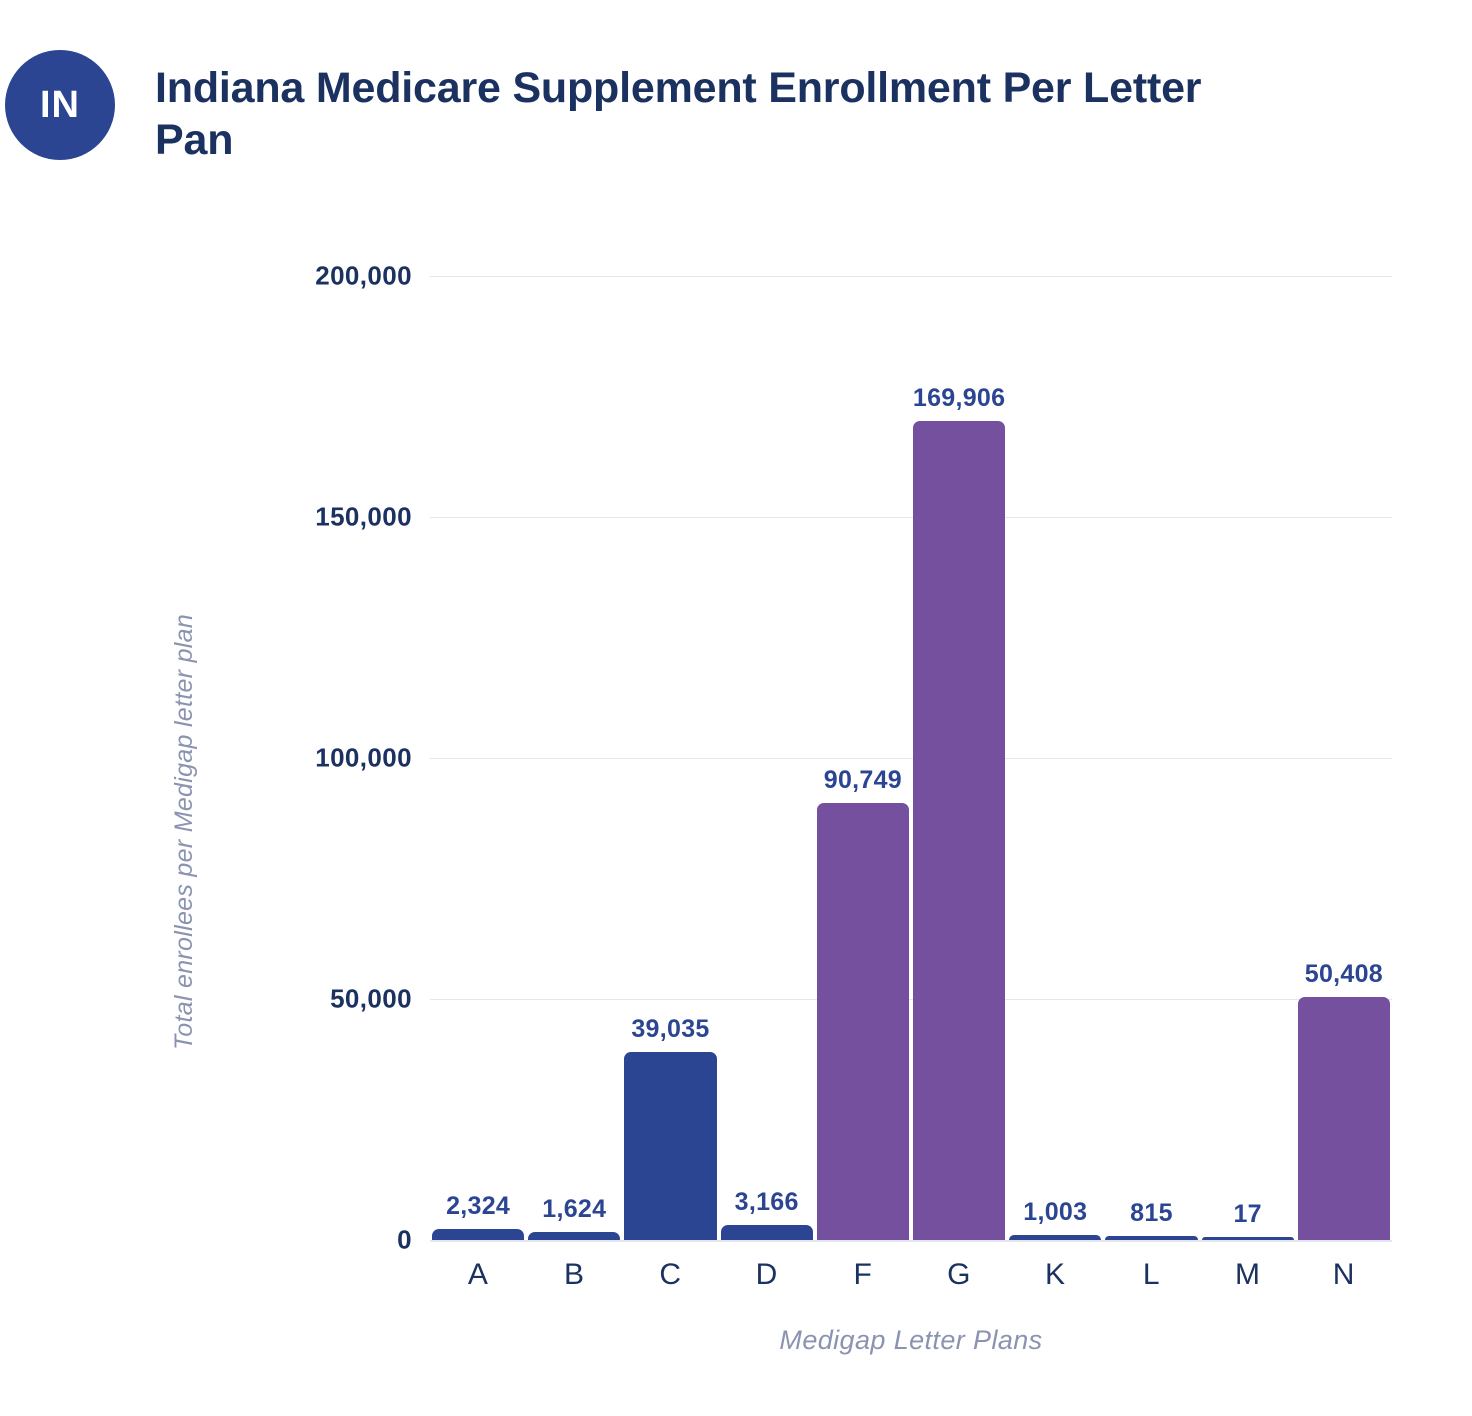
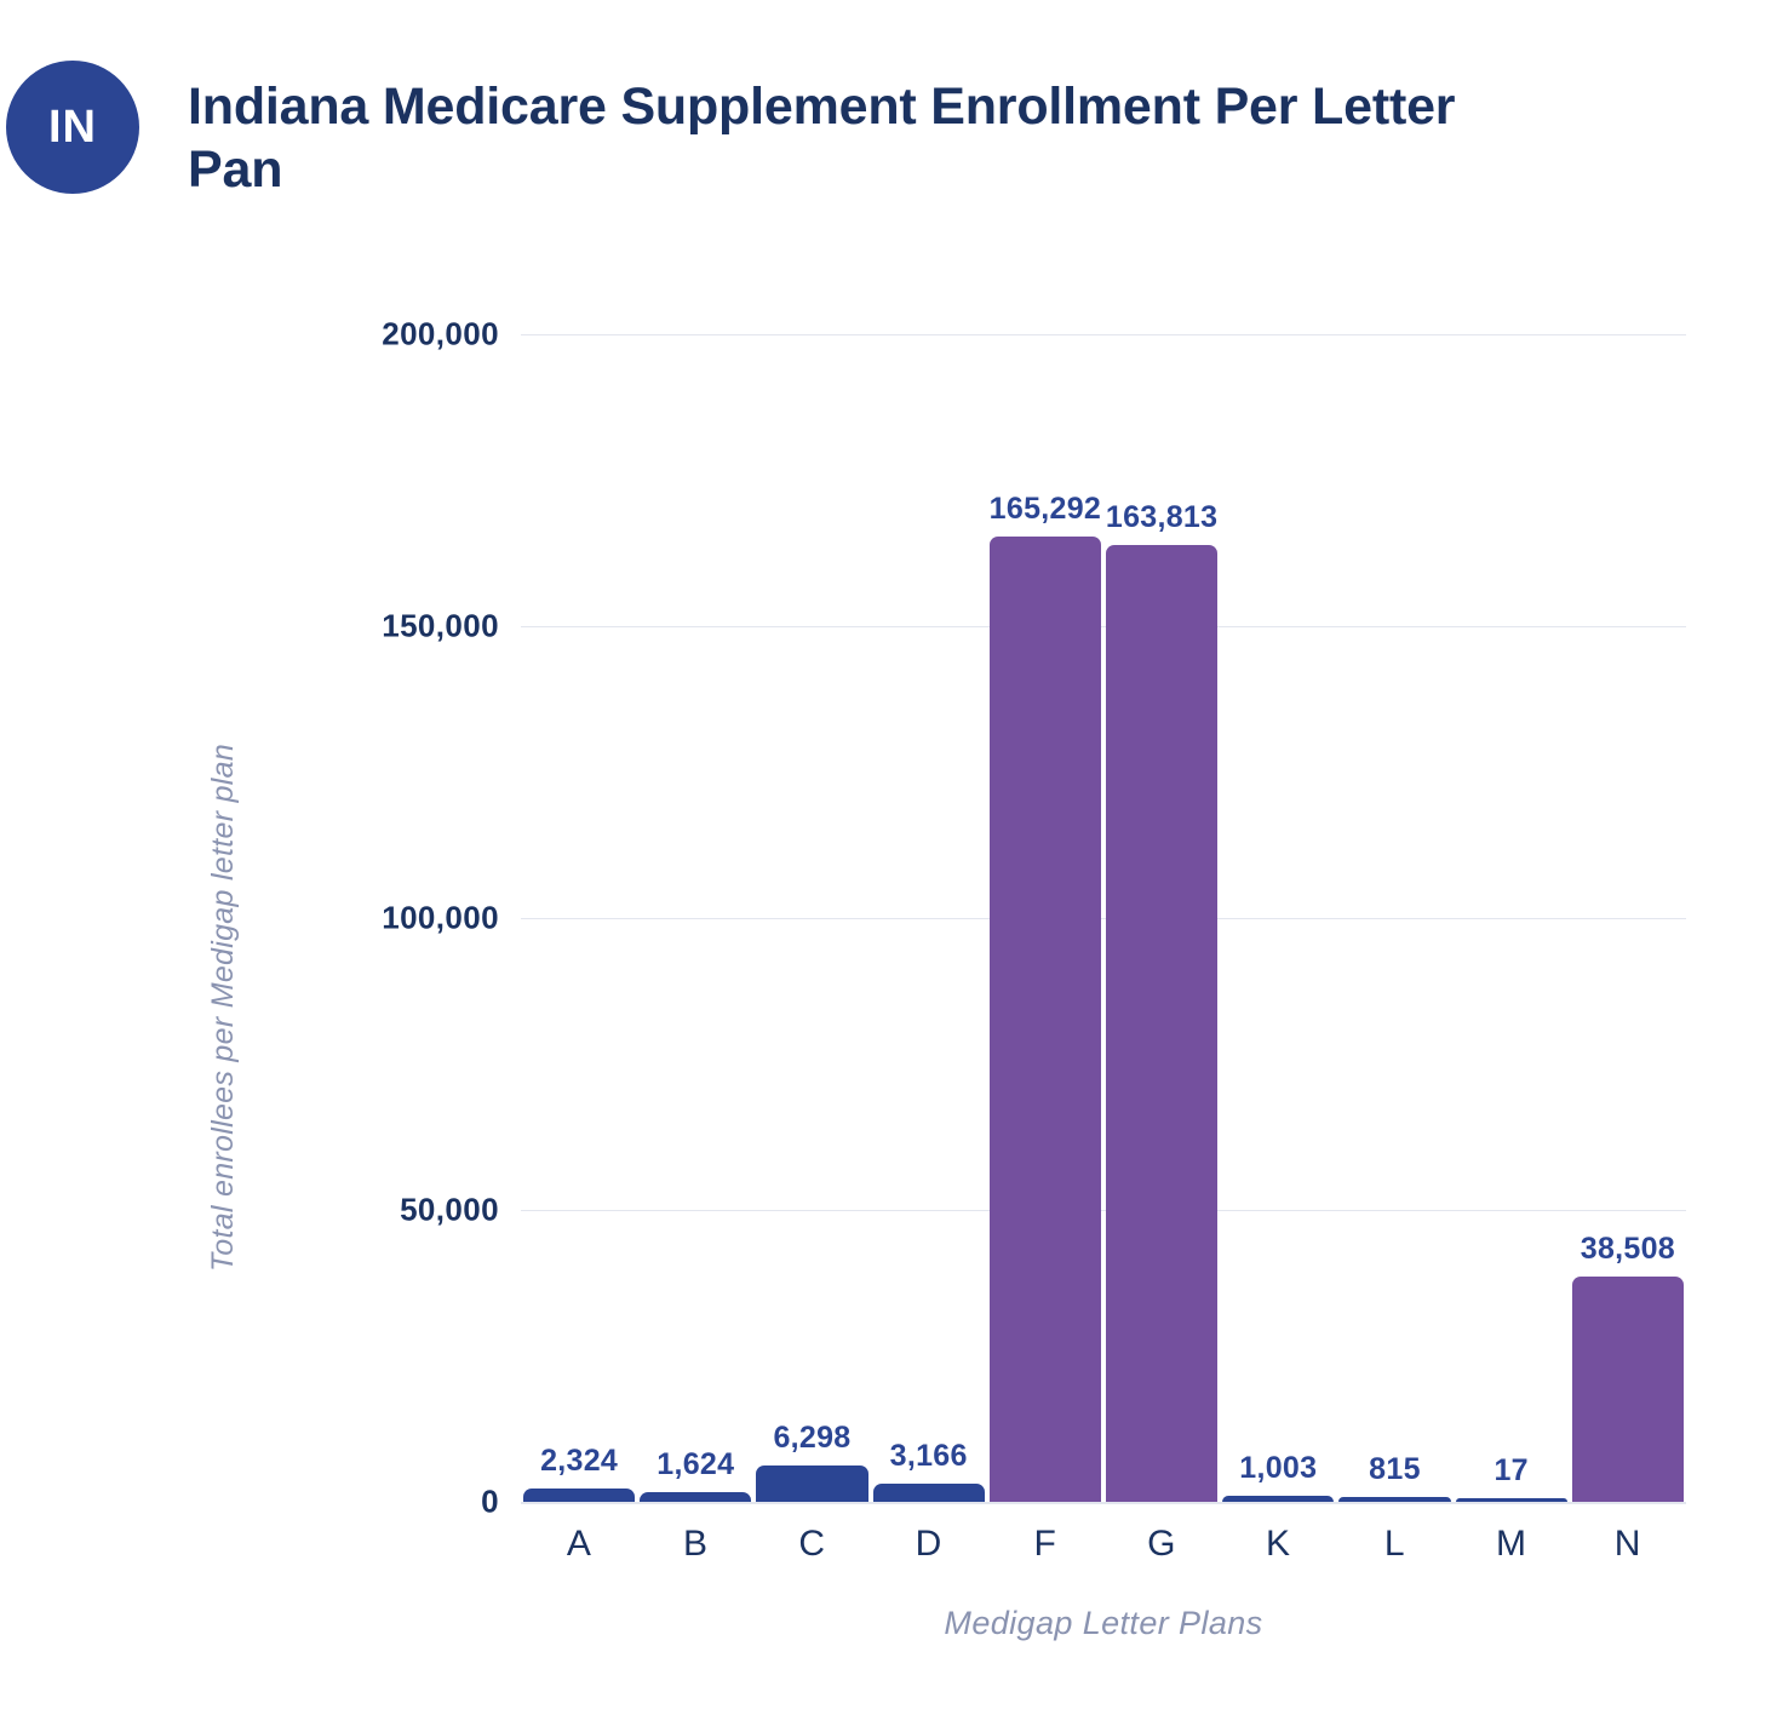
C: 39,035 -> 6,298
F: 90,749 -> 165,292
G: 169,906 -> 163,813
N: 50,408 -> 38,508
